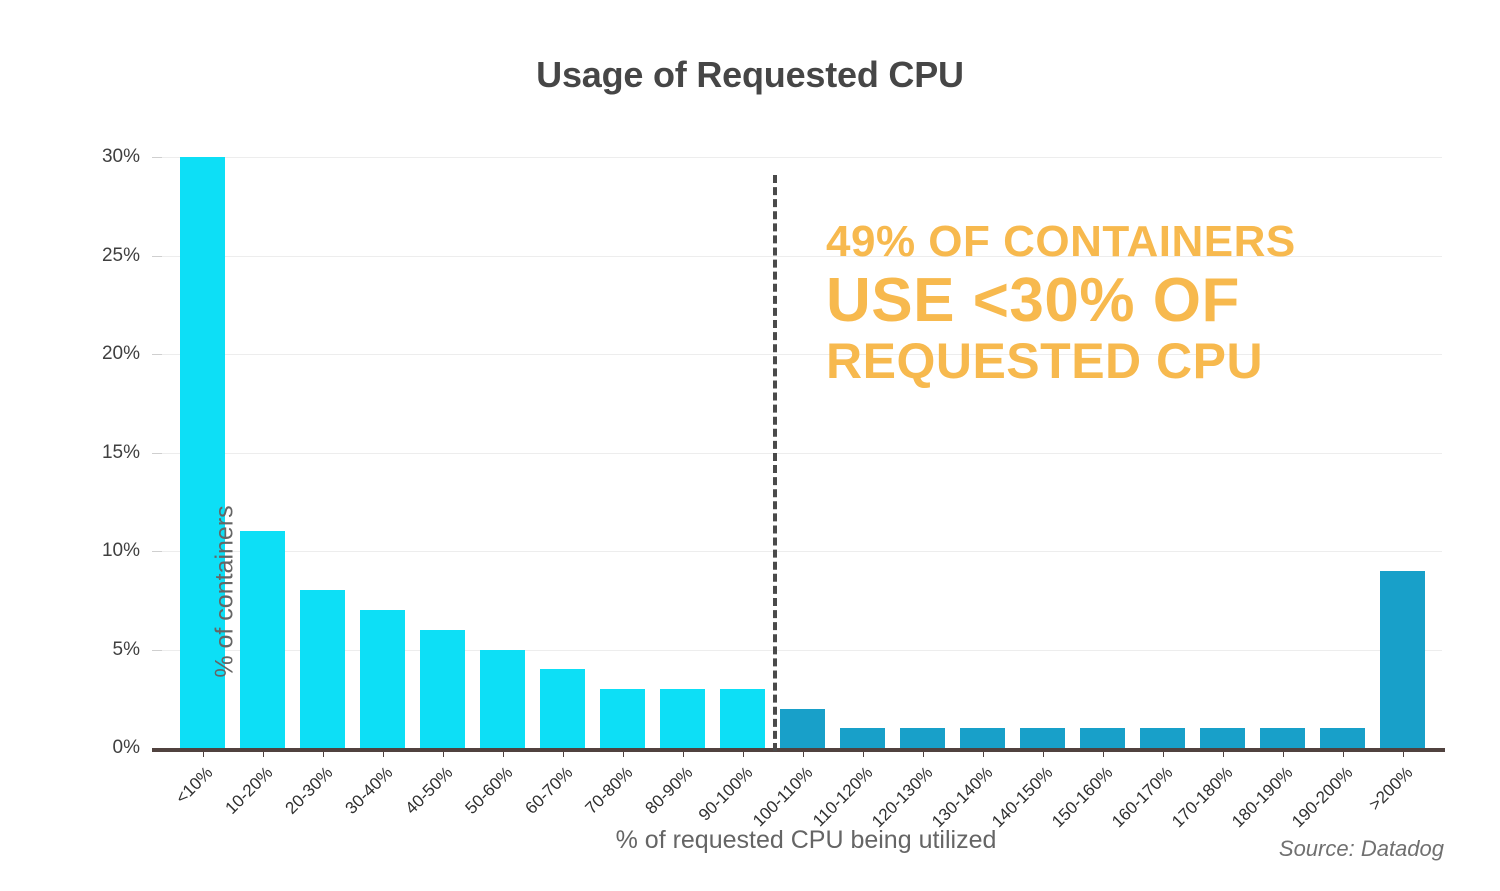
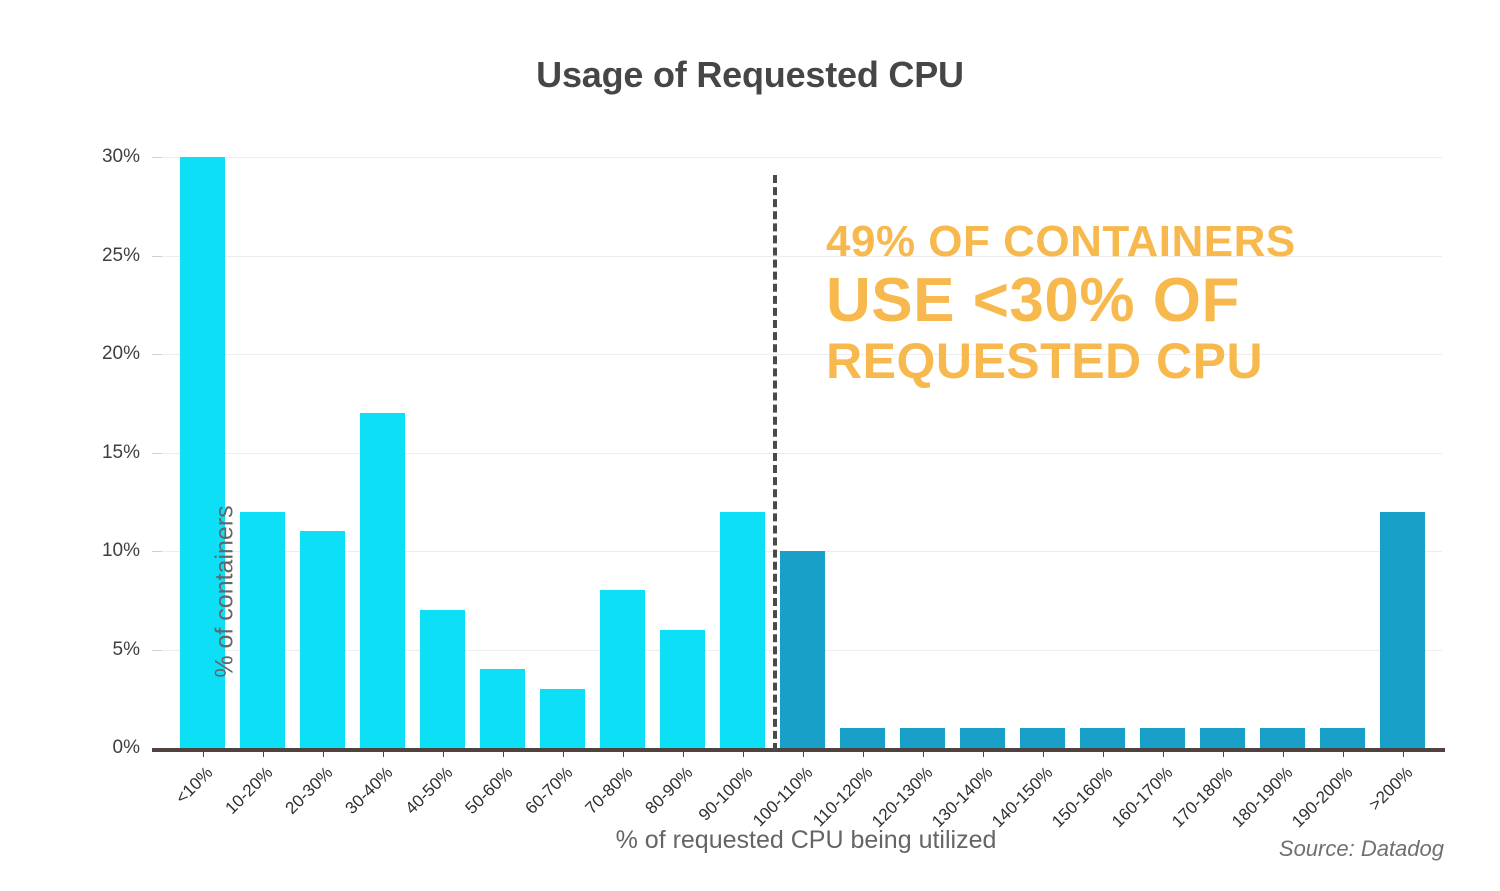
10-20%: 11% -> 12%
20-30%: 8% -> 11%
30-40%: 7% -> 17%
40-50%: 6% -> 7%
50-60%: 5% -> 4%
60-70%: 4% -> 3%
70-80%: 3% -> 8%
80-90%: 3% -> 6%
90-100%: 3% -> 12%
100-110%: 2% -> 10%
>200%: 9% -> 12%
